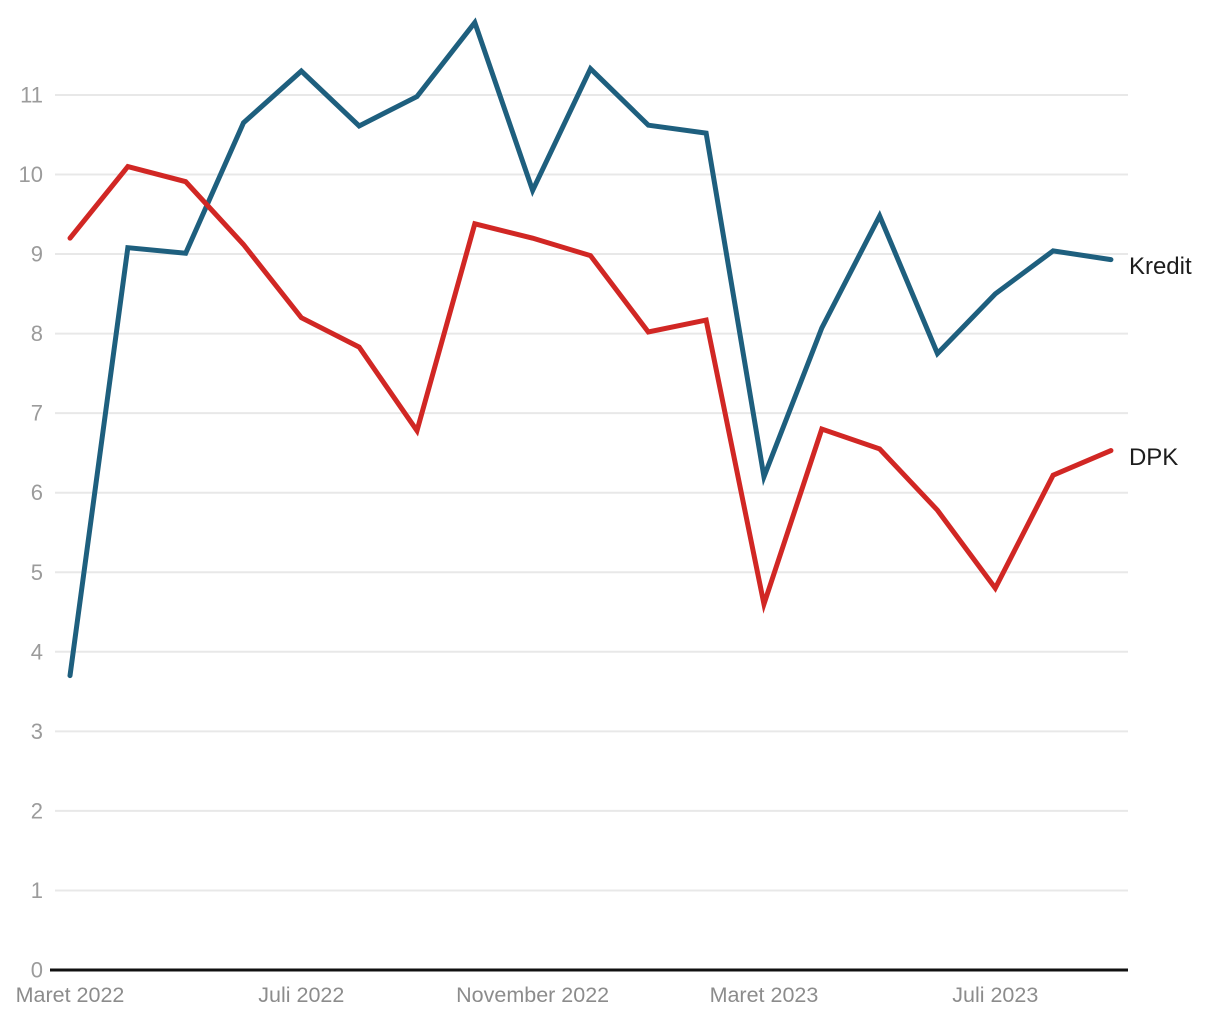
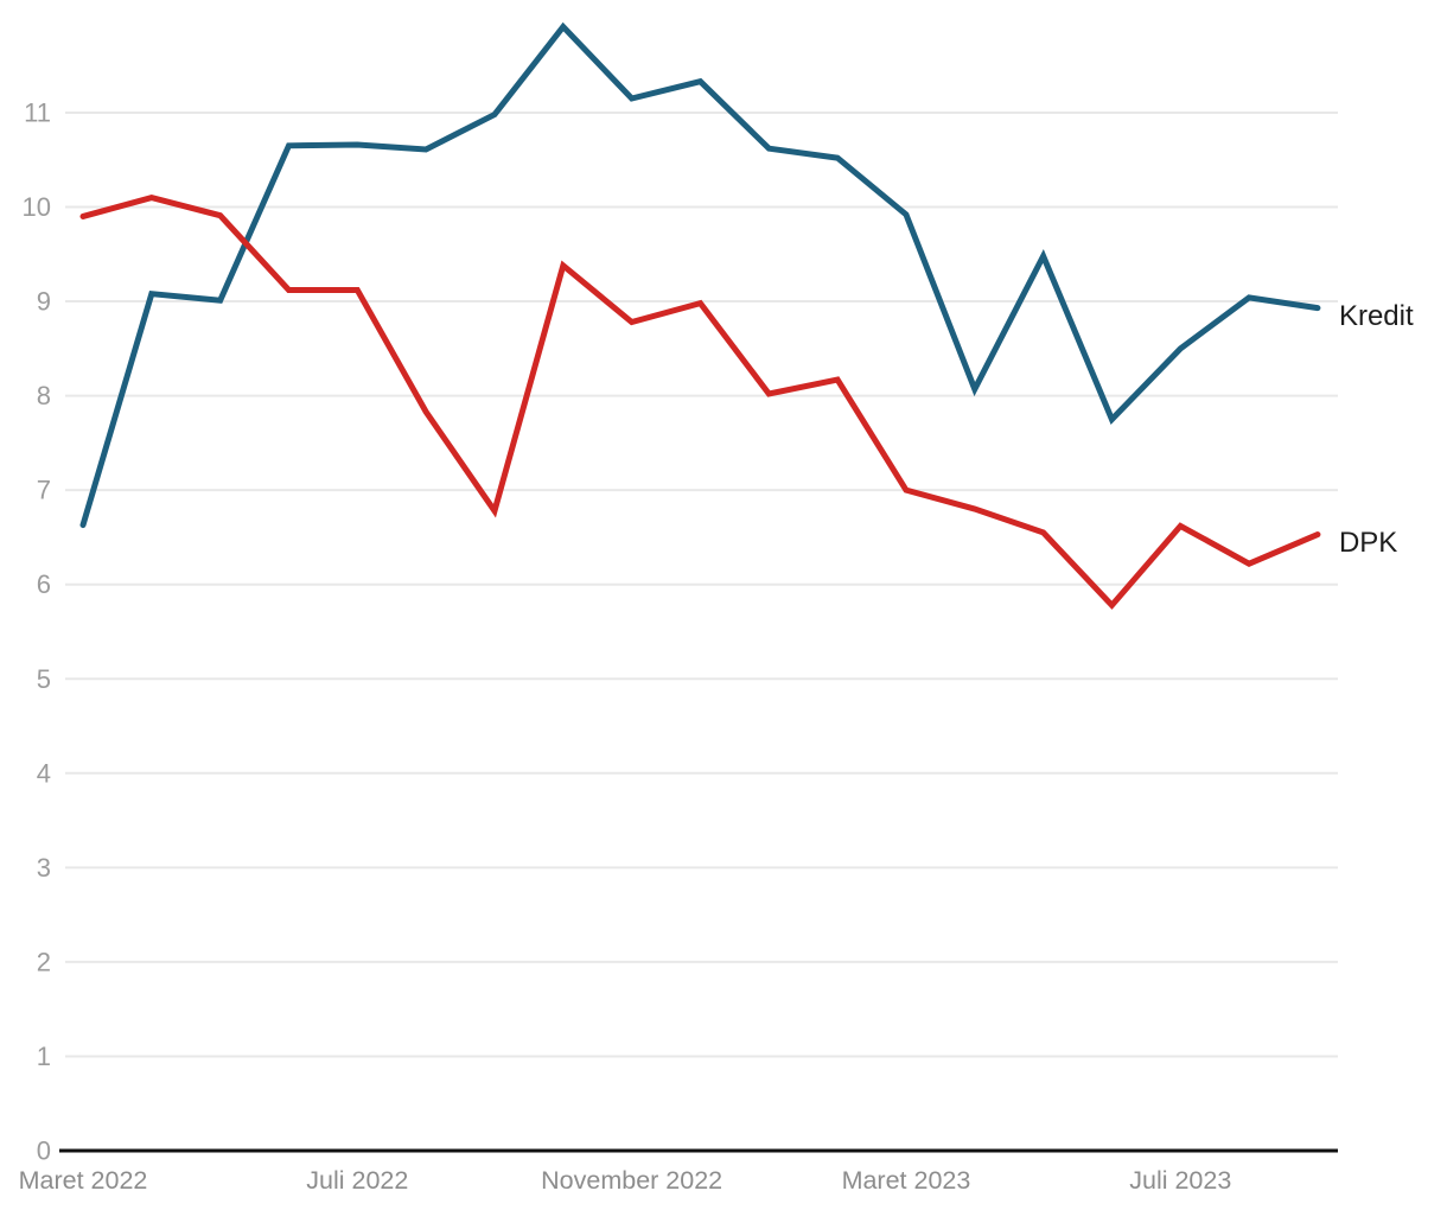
Kredit/Maret 2022: 3.7 -> 6.6
DPK/Maret 2022: 9.2 -> 9.9
Kredit/Juli 2022: 11.3 -> 10.7
DPK/Juli 2022: 8.2 -> 9.1
Kredit/November 2022: 9.8 -> 11.2
DPK/November 2022: 9.2 -> 8.8
Kredit/Maret 2023: 6.2 -> 9.9
DPK/Maret 2023: 4.6 -> 7.0
DPK/Juli 2023: 4.8 -> 6.6
